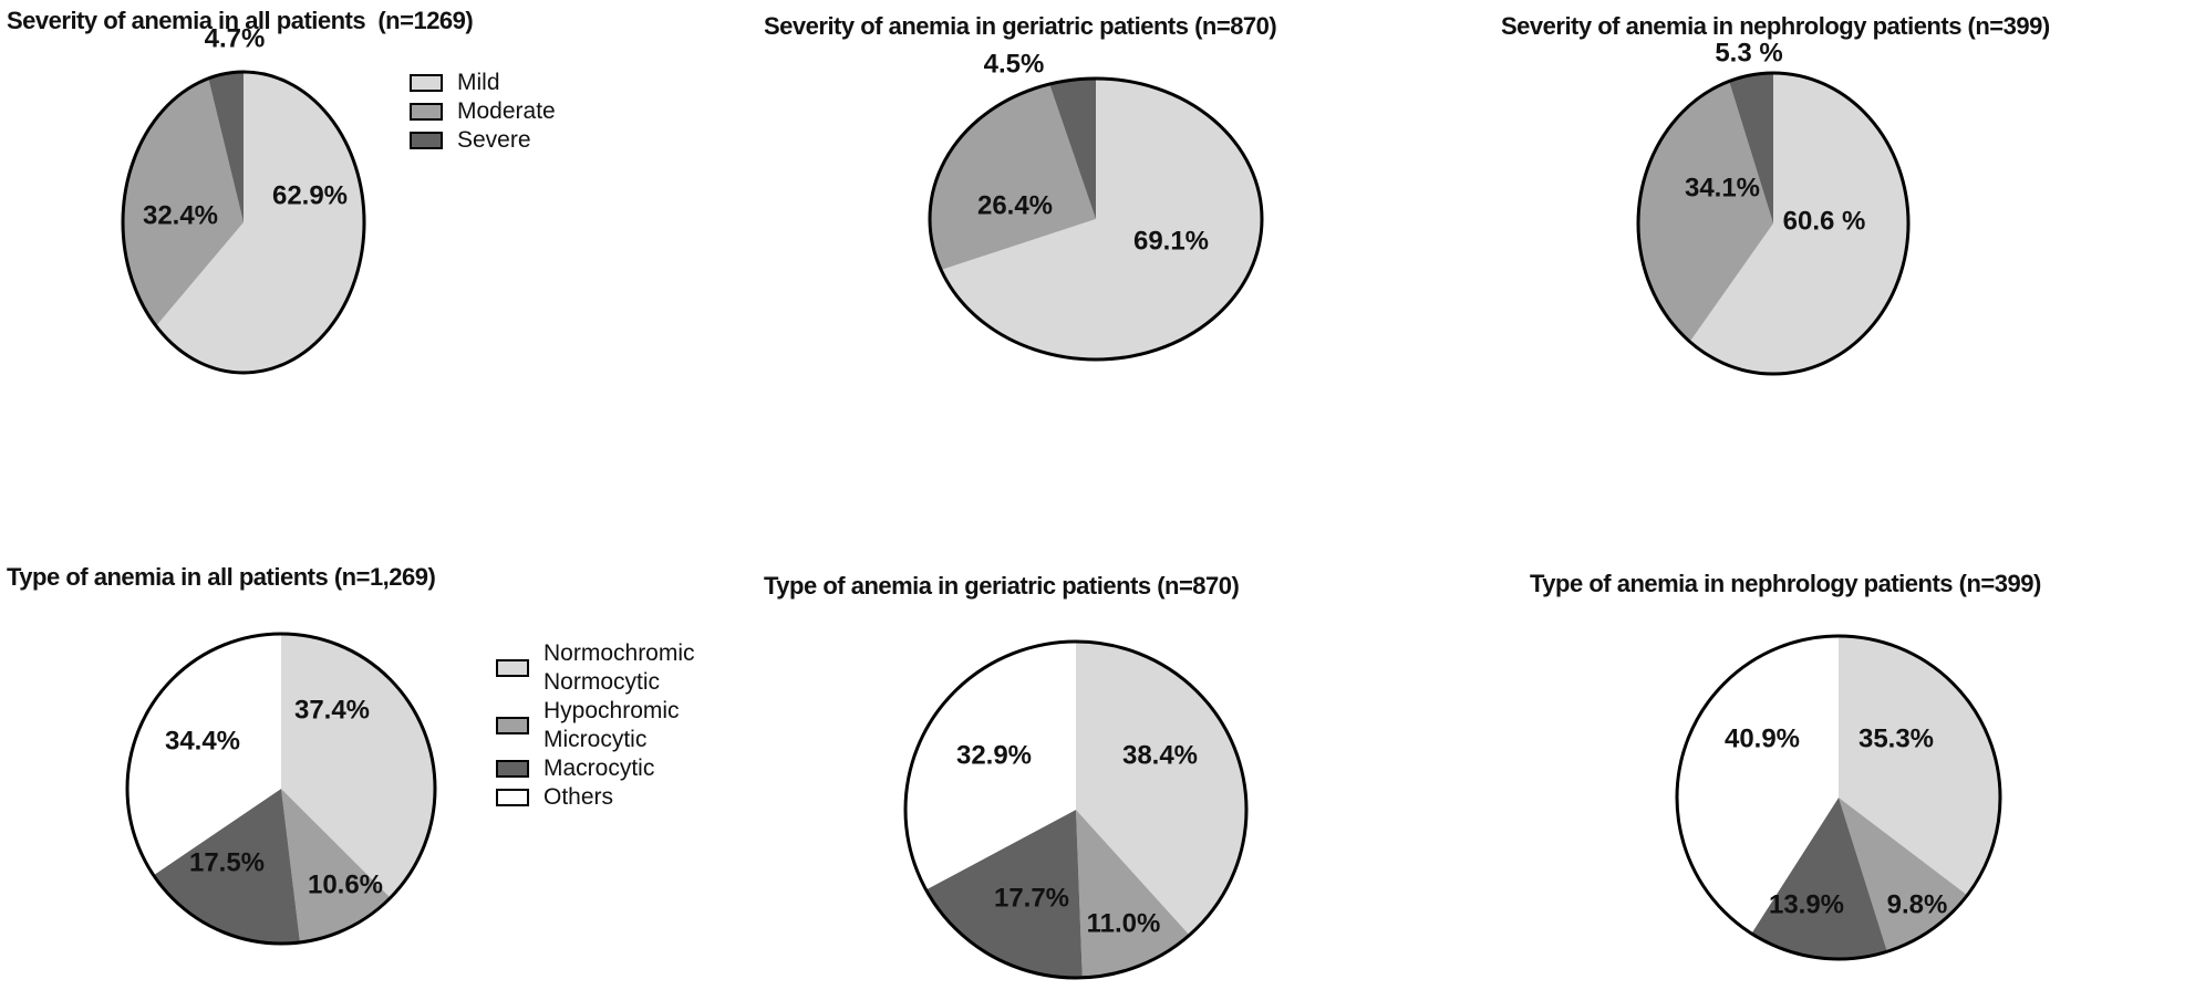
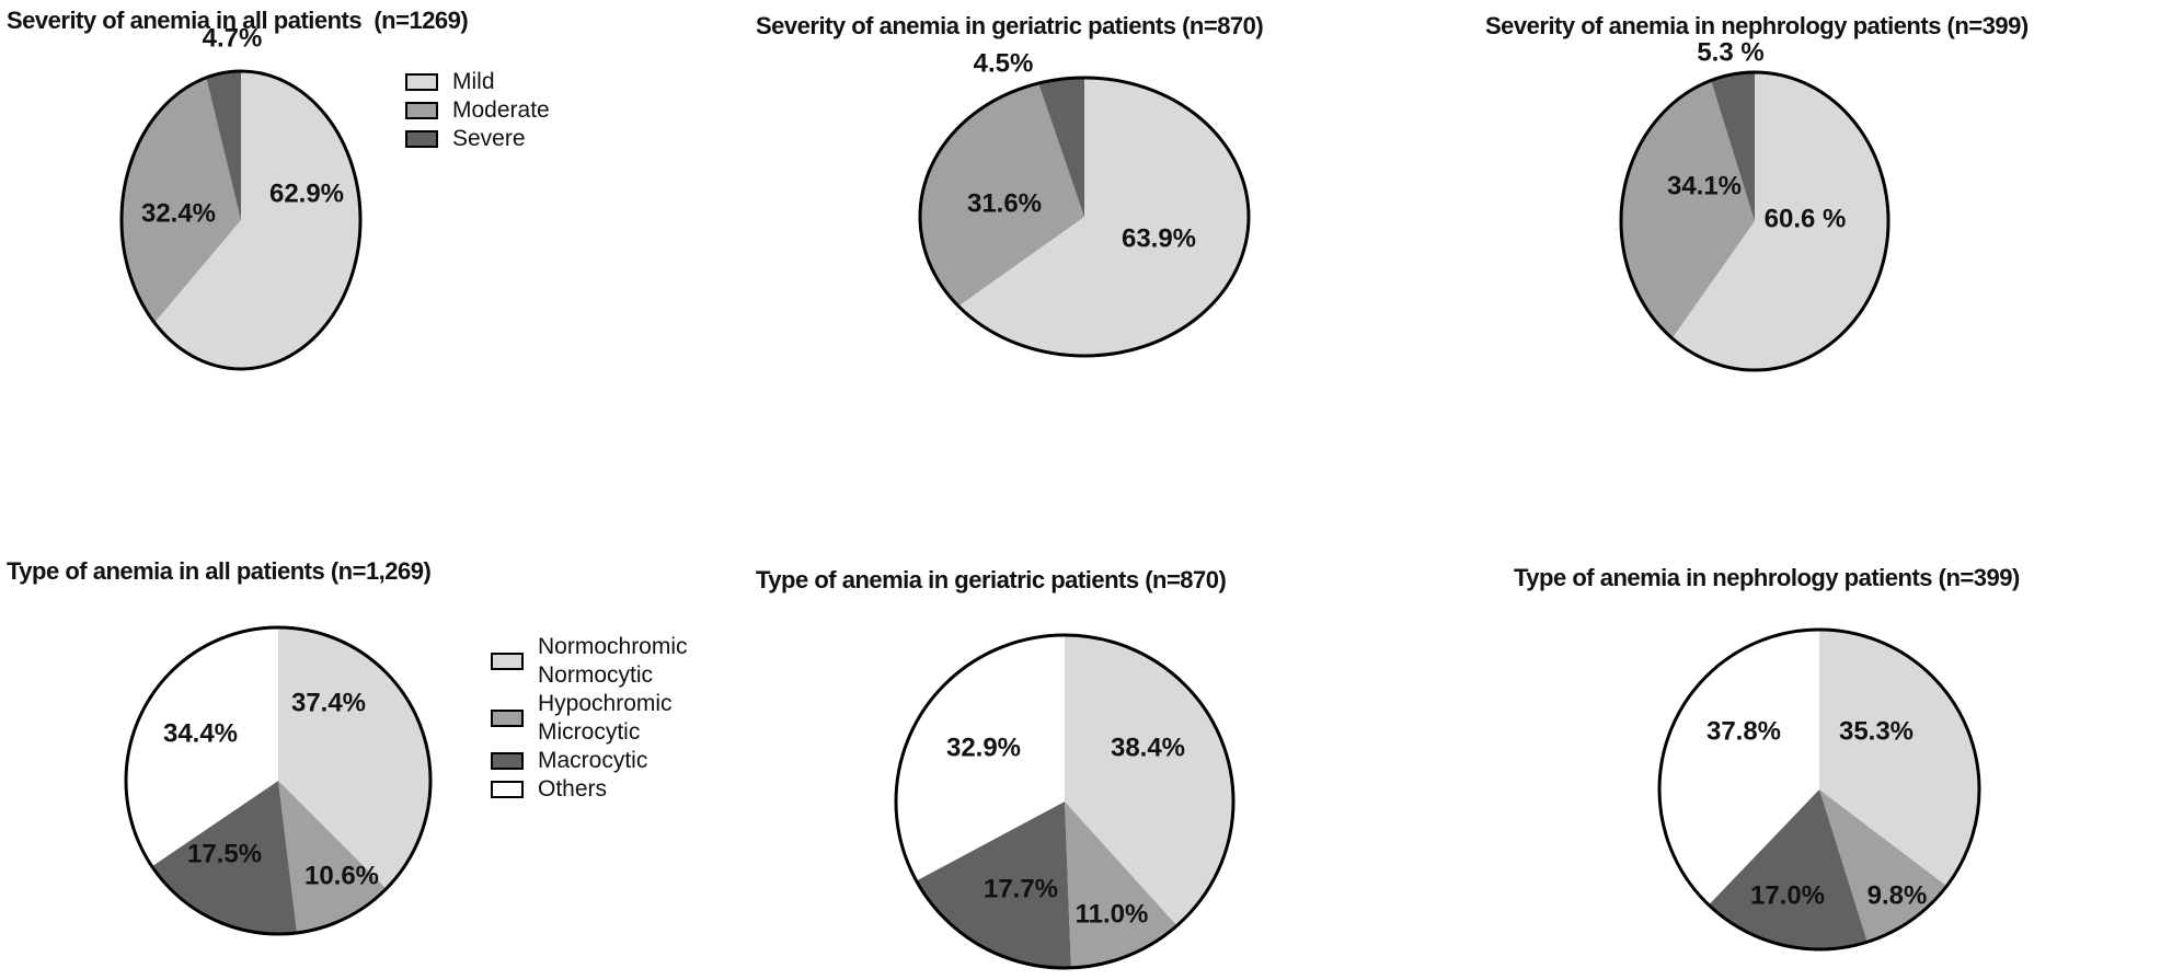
Severity of anemia in geriatric patients (n=870)/Mild: 69.1% -> 63.9%
Severity of anemia in geriatric patients (n=870)/Moderate: 26.4% -> 31.6%
Type of anemia in nephrology patients (n=399)/Macrocytic: 13.9% -> 17.0%
Type of anemia in nephrology patients (n=399)/Others: 40.9% -> 37.8%
